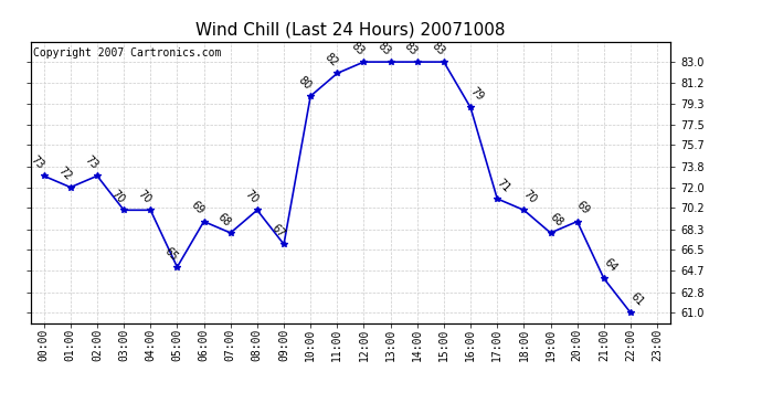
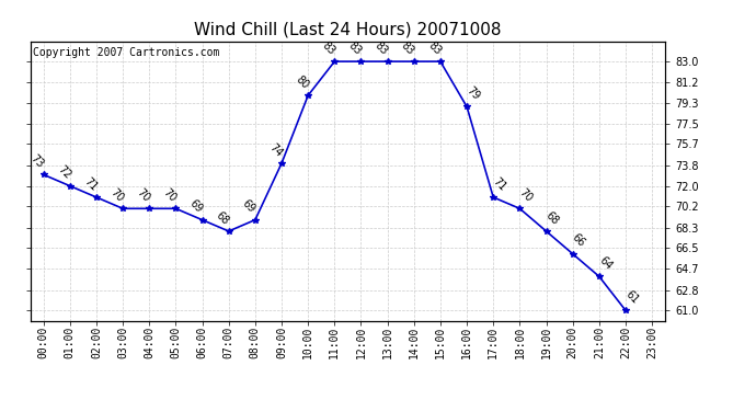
02:00: 73 -> 71
05:00: 65 -> 70
08:00: 70 -> 69
09:00: 67 -> 74
11:00: 82 -> 83
20:00: 69 -> 66
